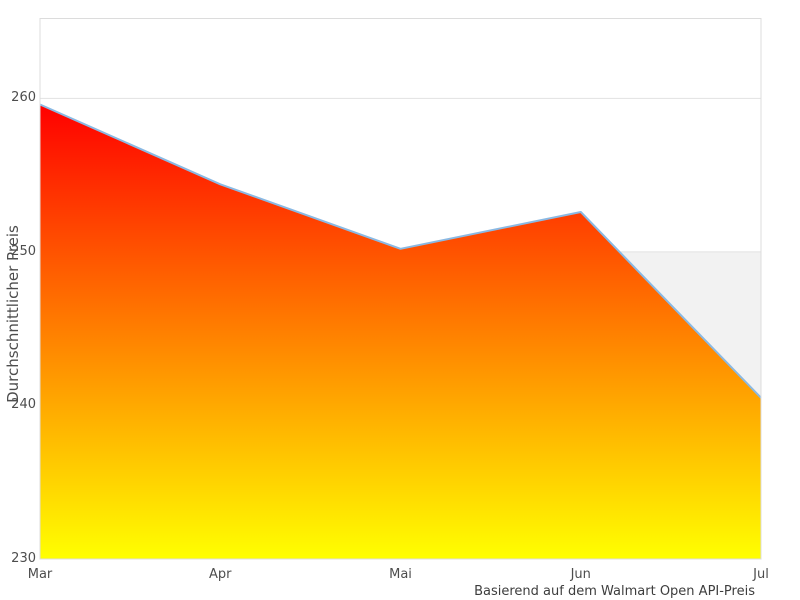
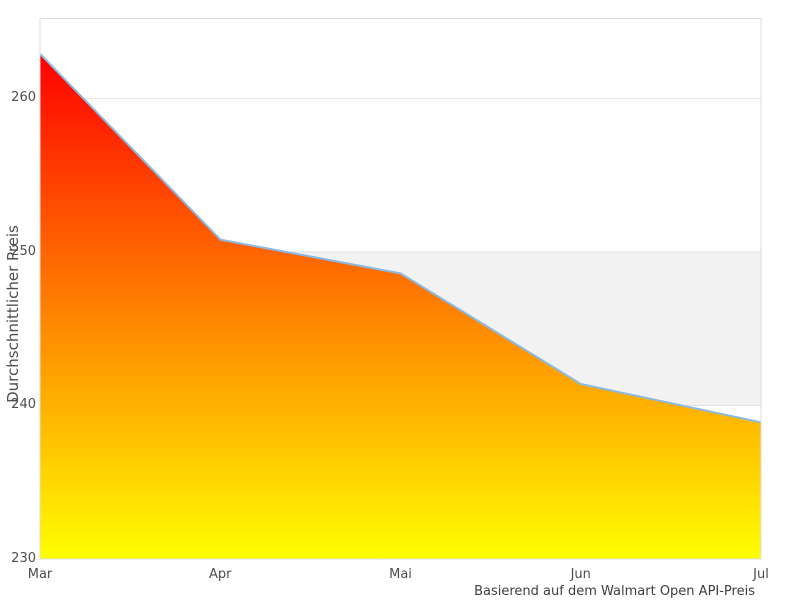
Mar: 259.6 -> 262.9
Apr: 254.4 -> 250.8
Mai: 250.2 -> 248.6
Jun: 252.6 -> 241.4
Jul: 240.5 -> 238.9
